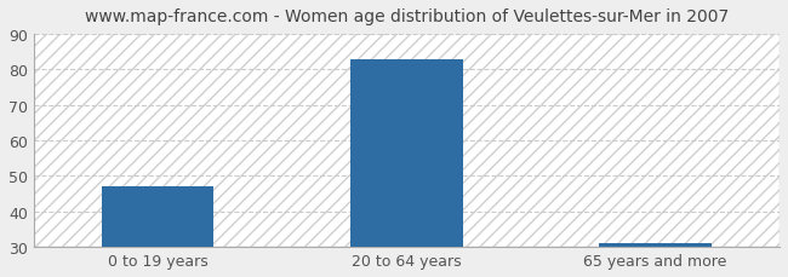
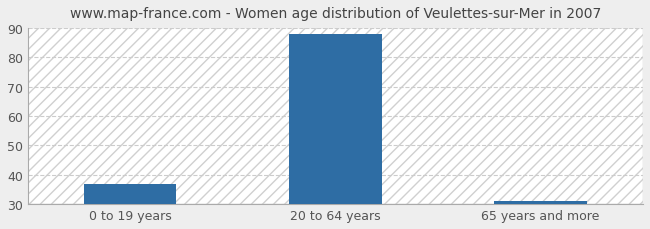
0 to 19 years: 47 -> 37
20 to 64 years: 83 -> 88
